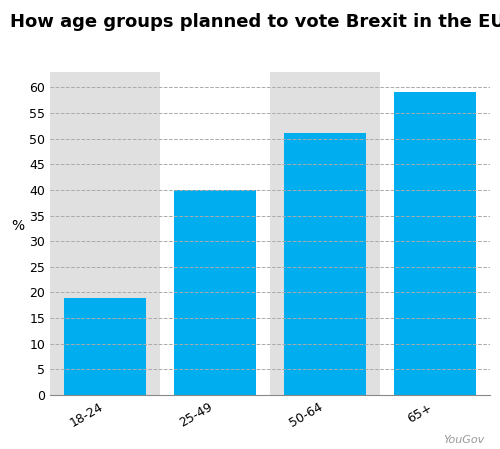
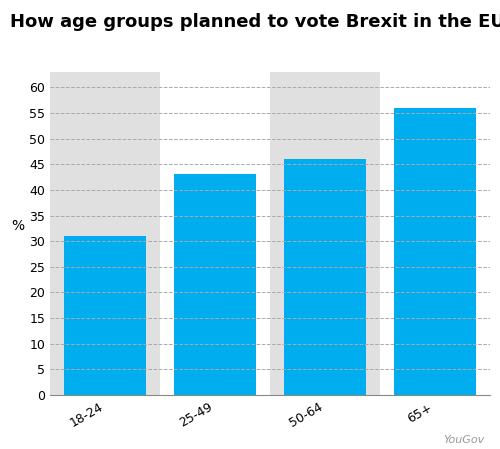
18-24: 19 -> 31
25-49: 40 -> 43
50-64: 51 -> 46
65+: 59 -> 56
